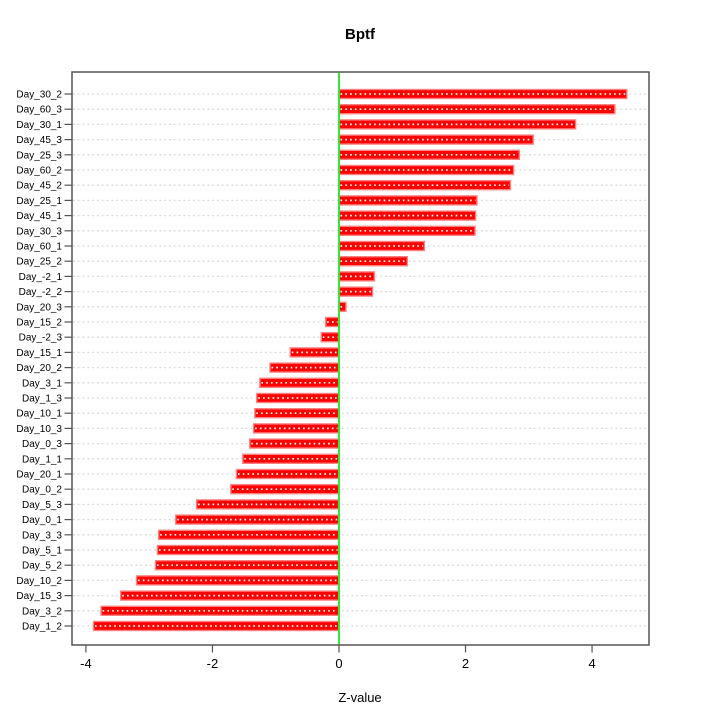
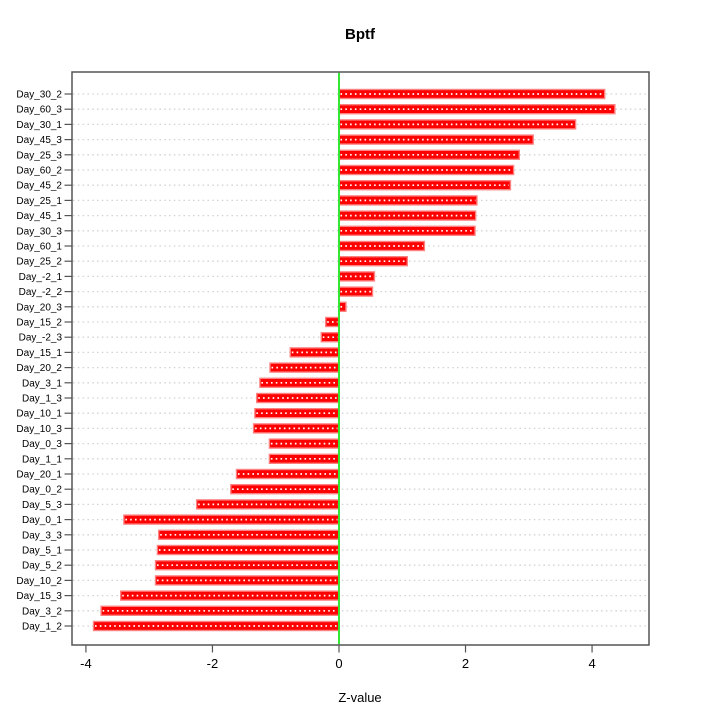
Day_30_2: 4.5 -> 4.2
Day_0_3: -1.4 -> -1.1
Day_1_1: -1.5 -> -1.1
Day_0_1: -2.6 -> -3.4
Day_10_2: -3.2 -> -2.9
